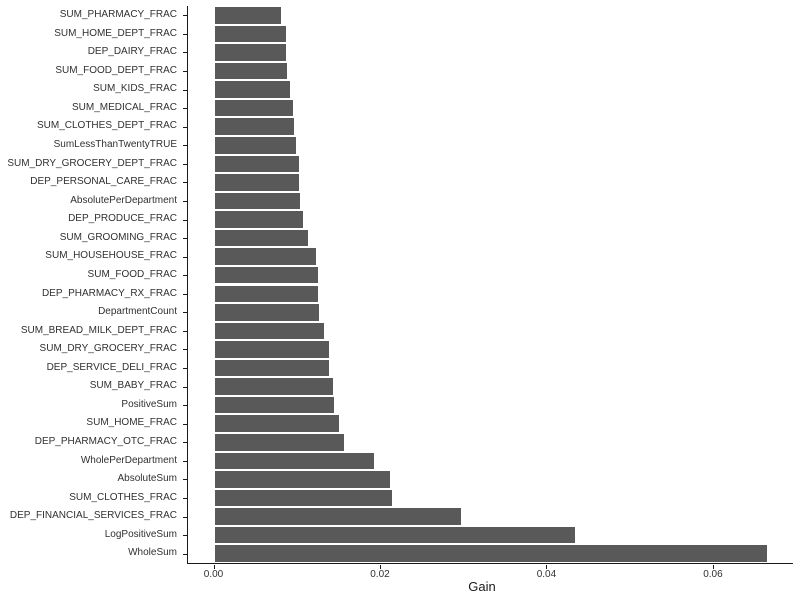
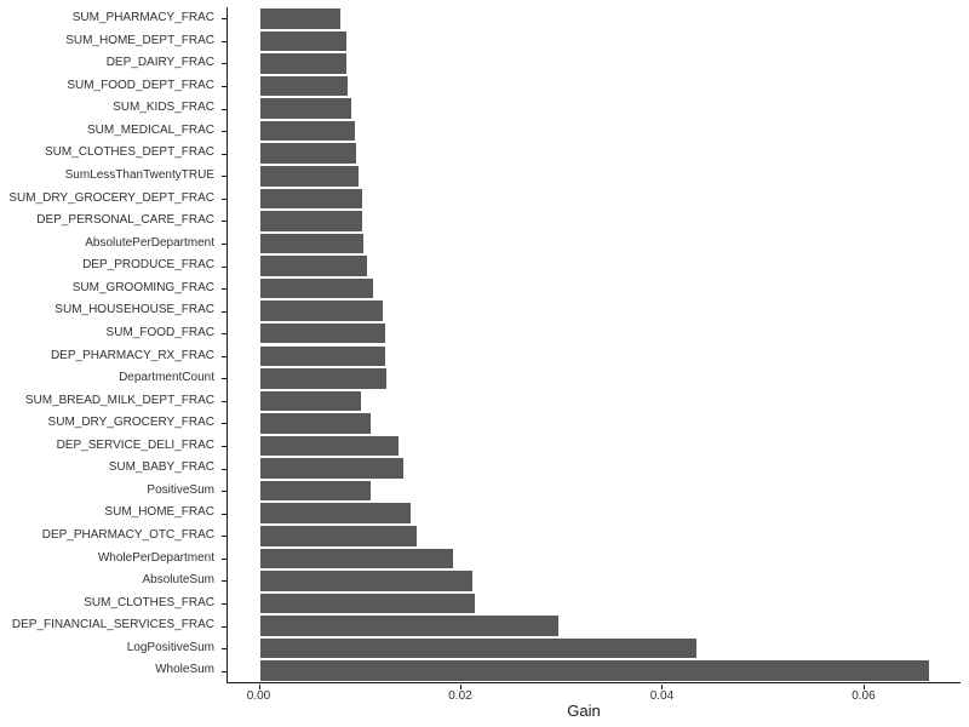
SUM_BREAD_MILK_DEPT_FRAC: 0.013 -> 0.010
SUM_DRY_GROCERY_FRAC: 0.014 -> 0.011
PositiveSum: 0.014 -> 0.011
